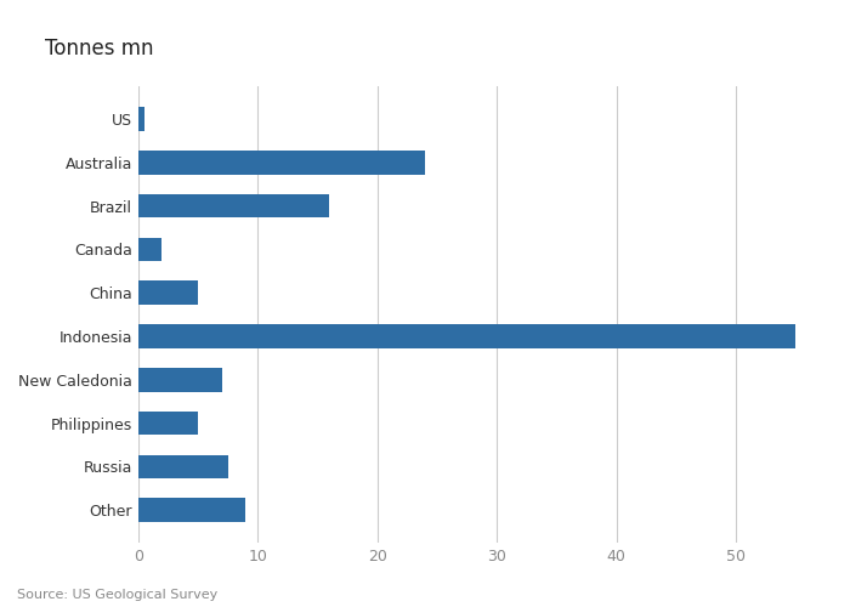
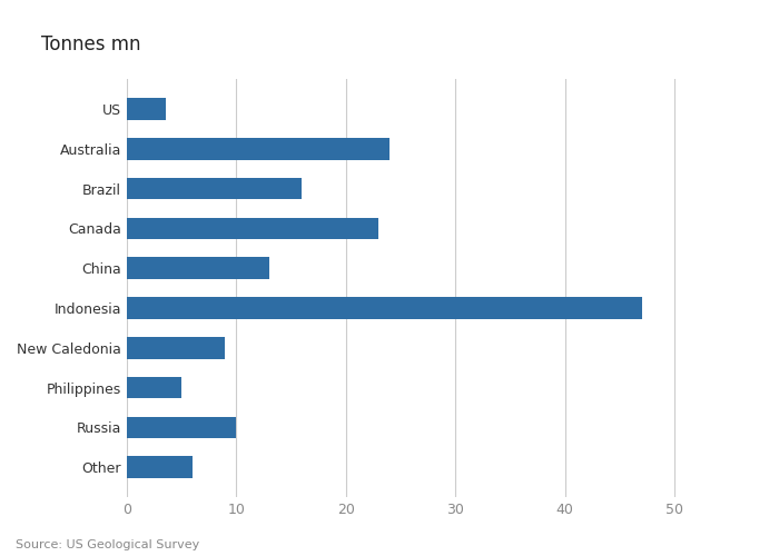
US: 0.5 -> 3.6
Canada: 2.0 -> 23.0
China: 5.0 -> 13.0
Indonesia: 55.0 -> 47.0
New Caledonia: 7.0 -> 9.0
Russia: 7.5 -> 10.0
Other: 9.0 -> 6.0
